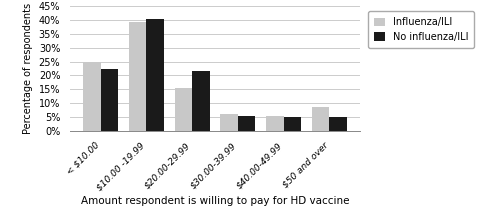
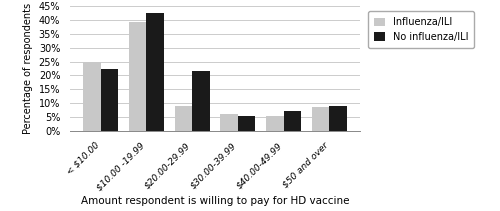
No influenza/ILI/$10.00 -19.99: 40.5% -> 42.5%
Influenza/ILI/$20.00-29.99: 15.5% -> 9.0%
No influenza/ILI/$40.00-49.99: 5.0% -> 7.0%
No influenza/ILI/$50 and over: 5.0% -> 9.0%
